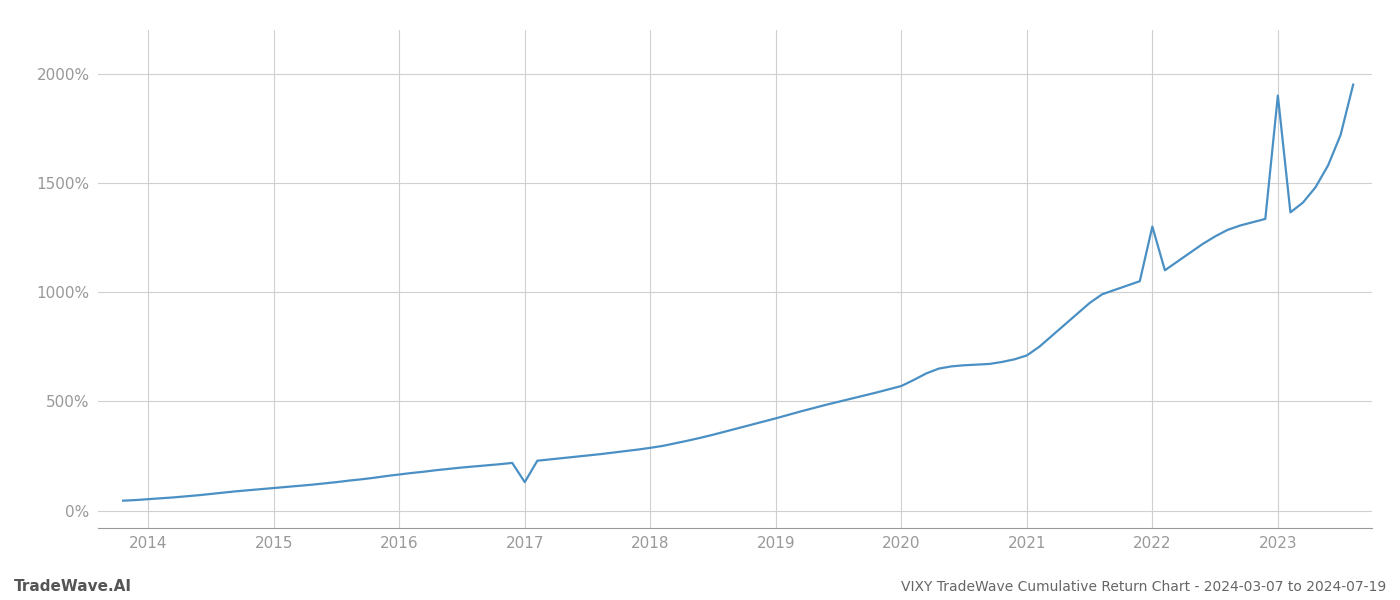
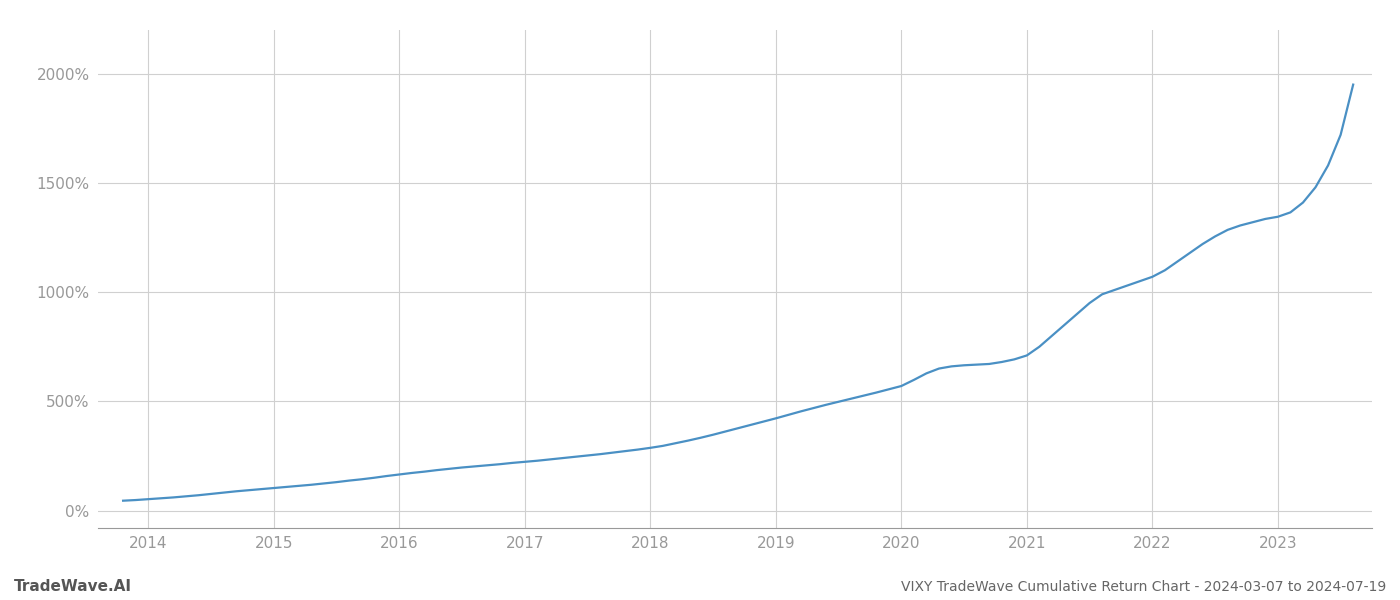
2017: 130% -> 223%
2022: 1300% -> 1070%
2023: 1900% -> 1345%
